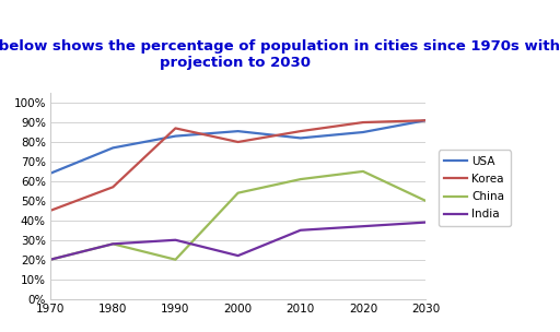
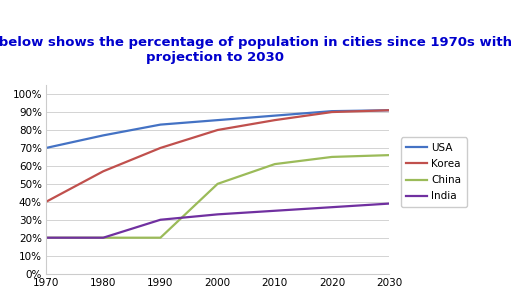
USA/1970: 64% -> 70%
Korea/1970: 45% -> 40%
China/1980: 28% -> 20%
India/1980: 28% -> 20%
Korea/1990: 87% -> 70%
China/2000: 54% -> 50%
India/2000: 22% -> 33%
USA/2010: 82% -> 88%
USA/2020: 85% -> 91%
China/2030: 50% -> 66%
